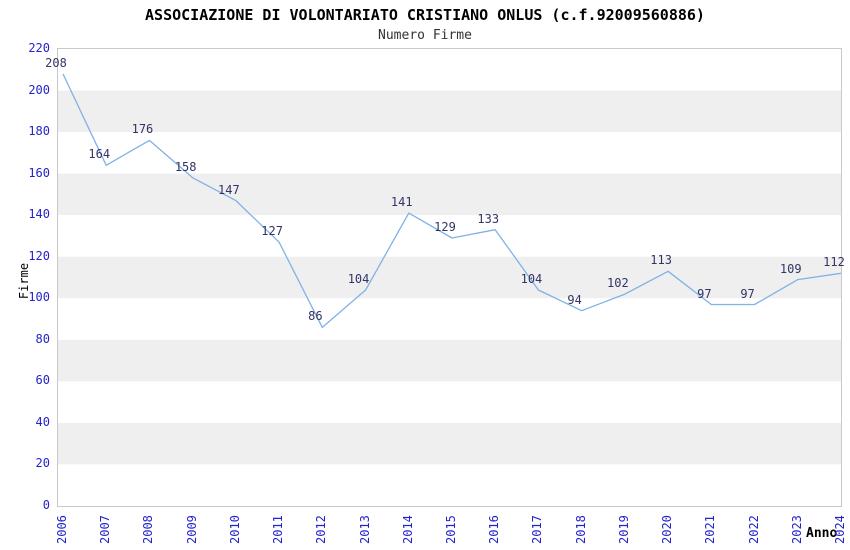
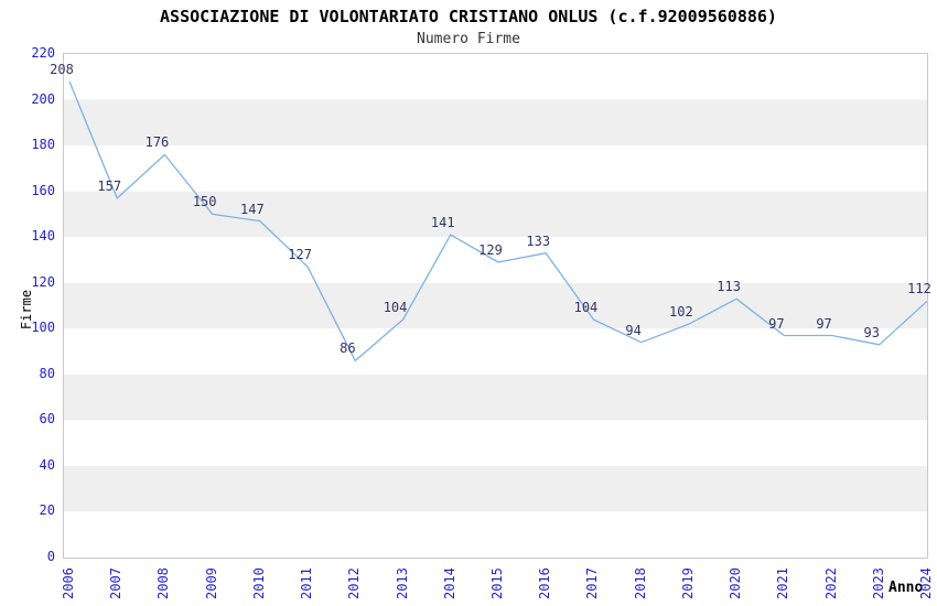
2007: 164 -> 157
2009: 158 -> 150
2023: 109 -> 93
